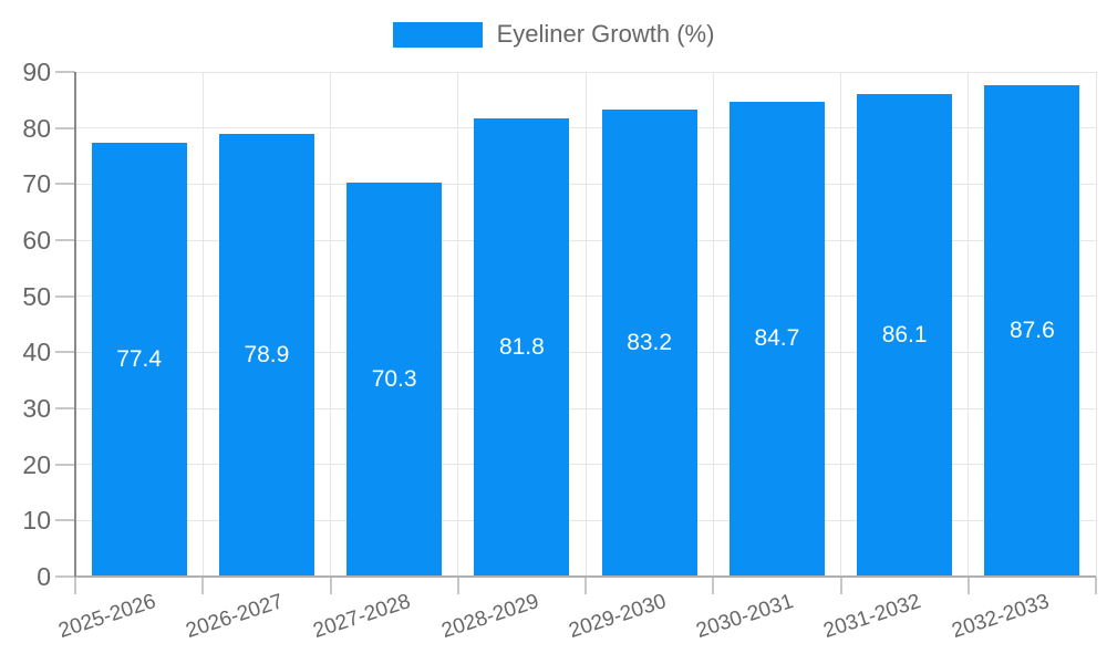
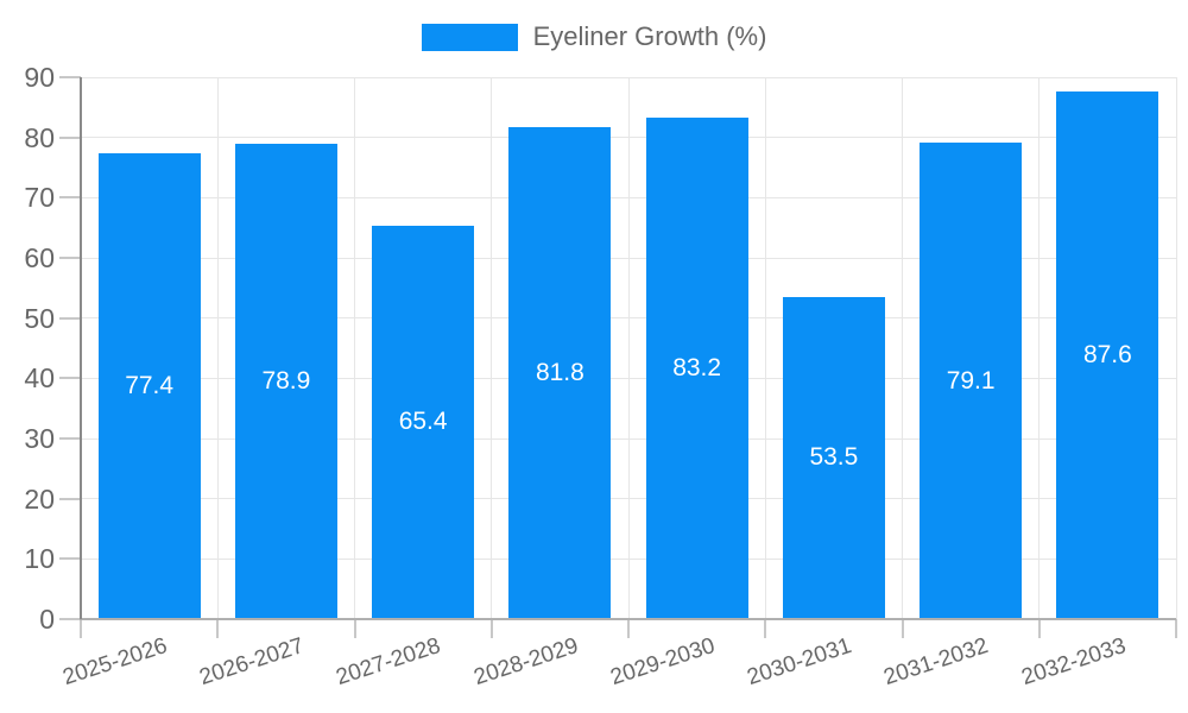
2027-2028: 70.3 -> 65.4
2030-2031: 84.7 -> 53.5
2031-2032: 86.1 -> 79.1
